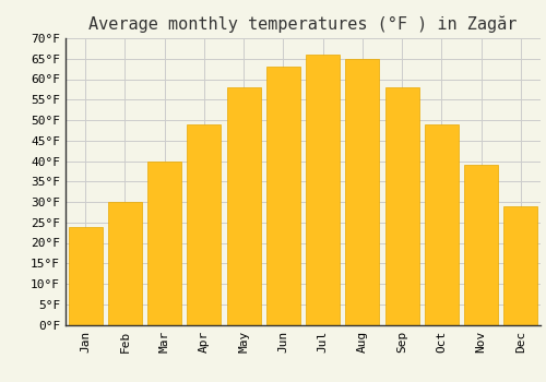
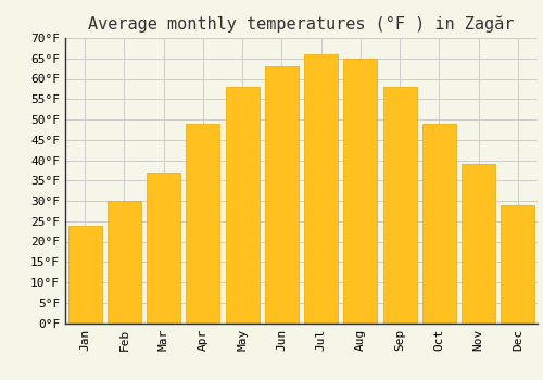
Mar: 40°F -> 37°F
